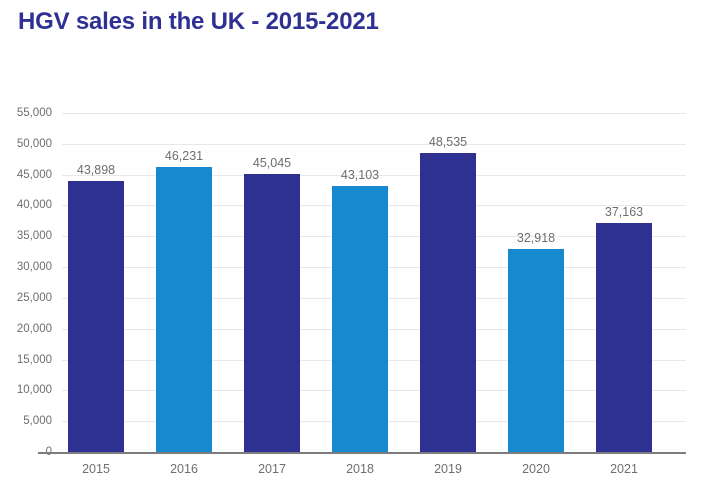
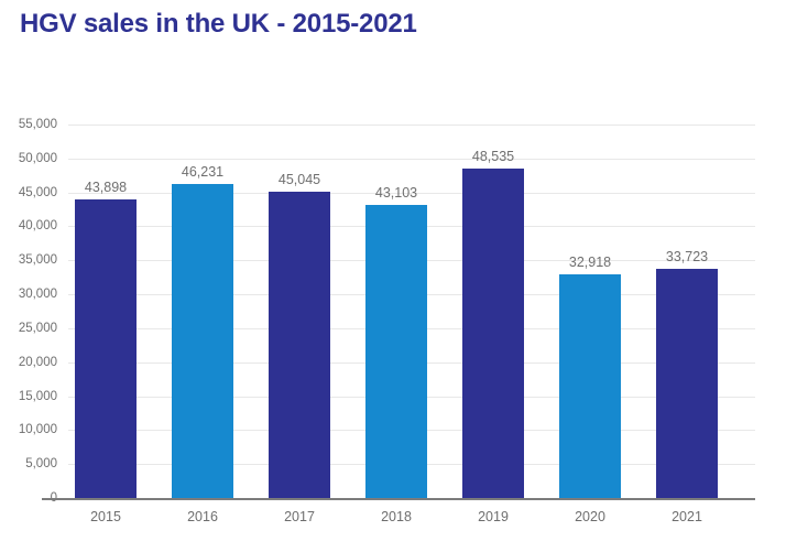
2021: 37,163 -> 33,723
